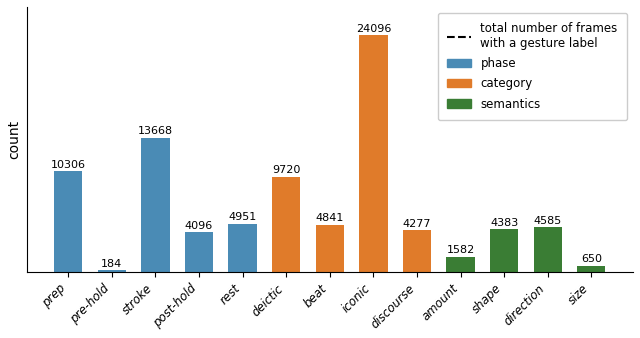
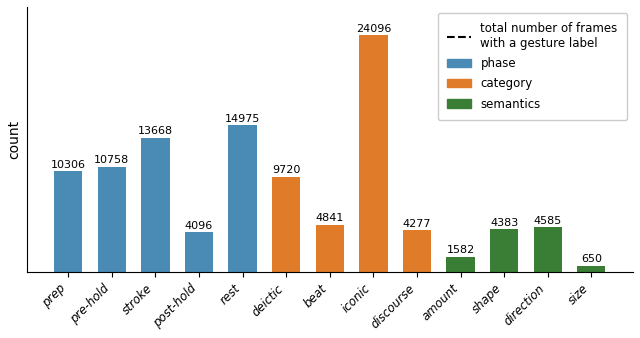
pre-hold: 184 -> 10758
rest: 4951 -> 14975
